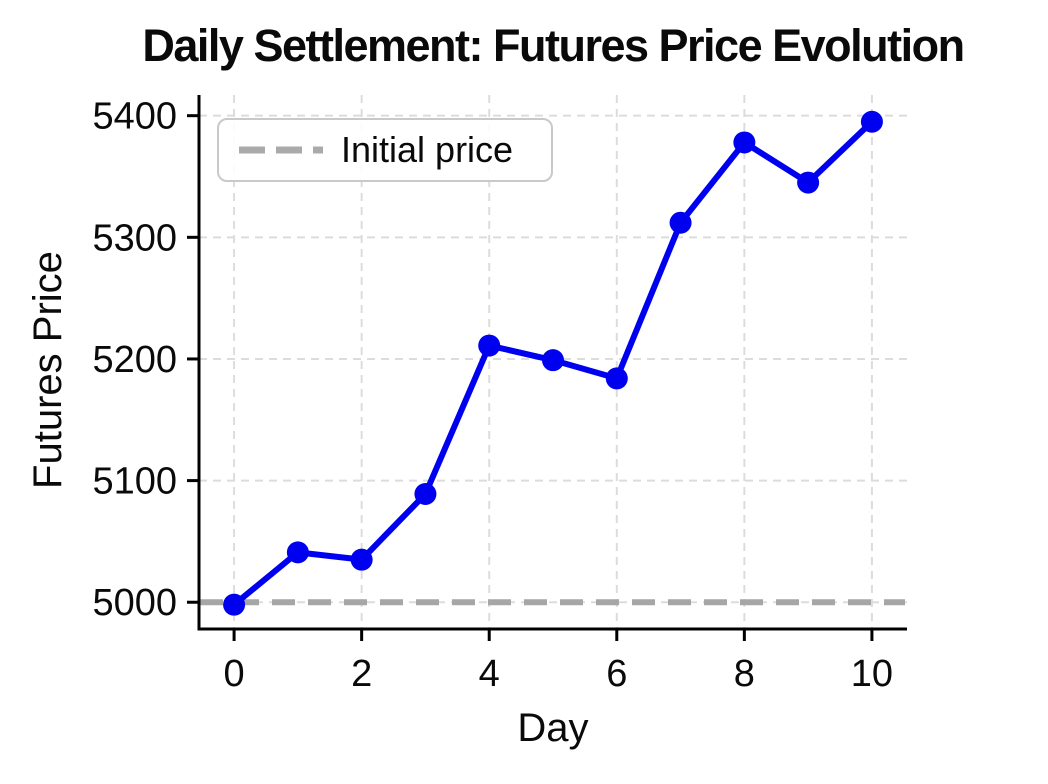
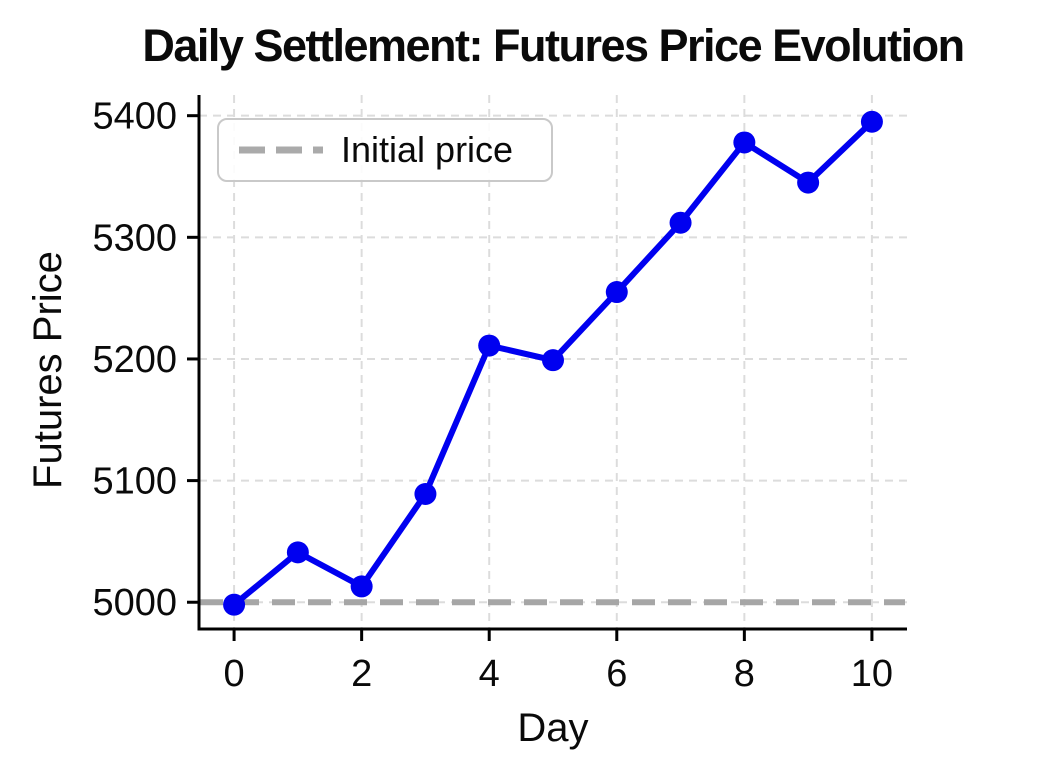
2: 5035 -> 5013
6: 5184 -> 5255
